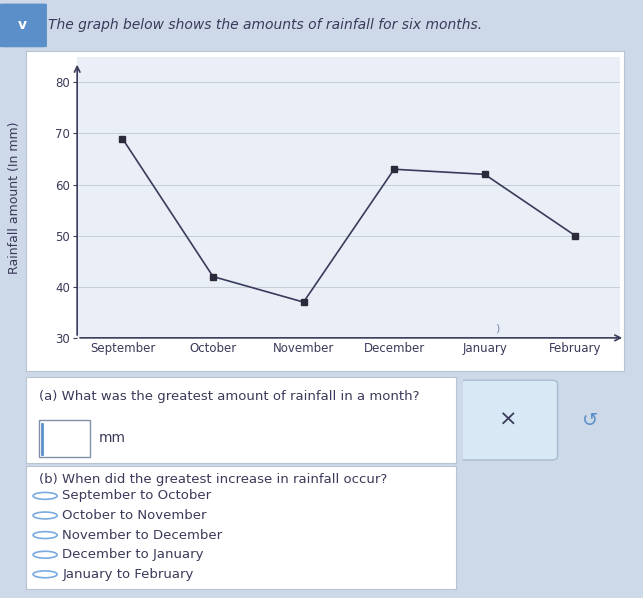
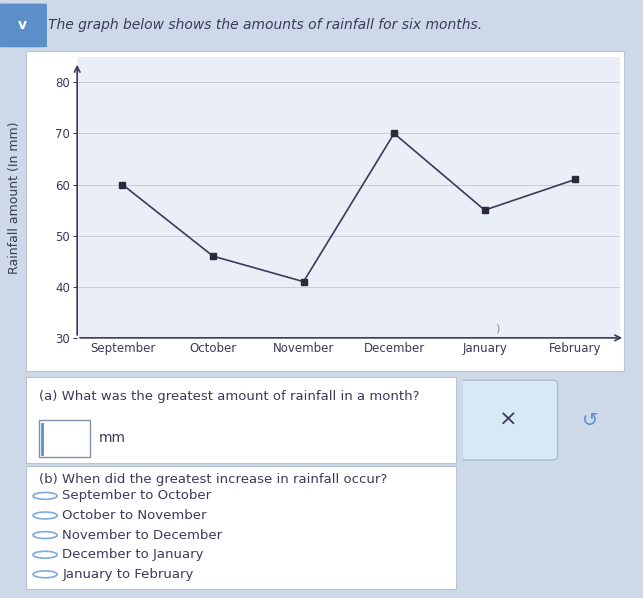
September: 69 -> 60
October: 42 -> 46
November: 37 -> 41
December: 63 -> 70
January: 62 -> 55
February: 50 -> 61
